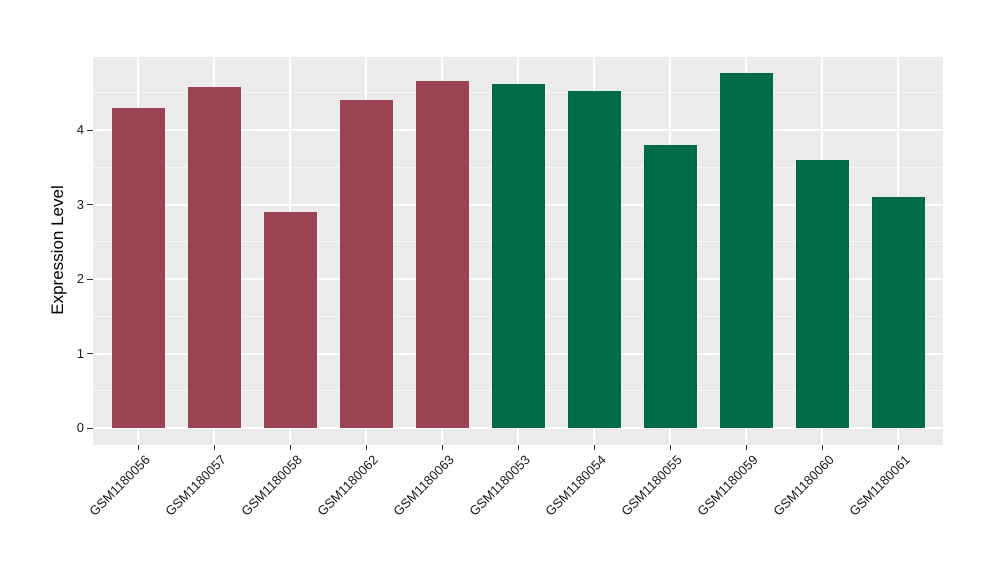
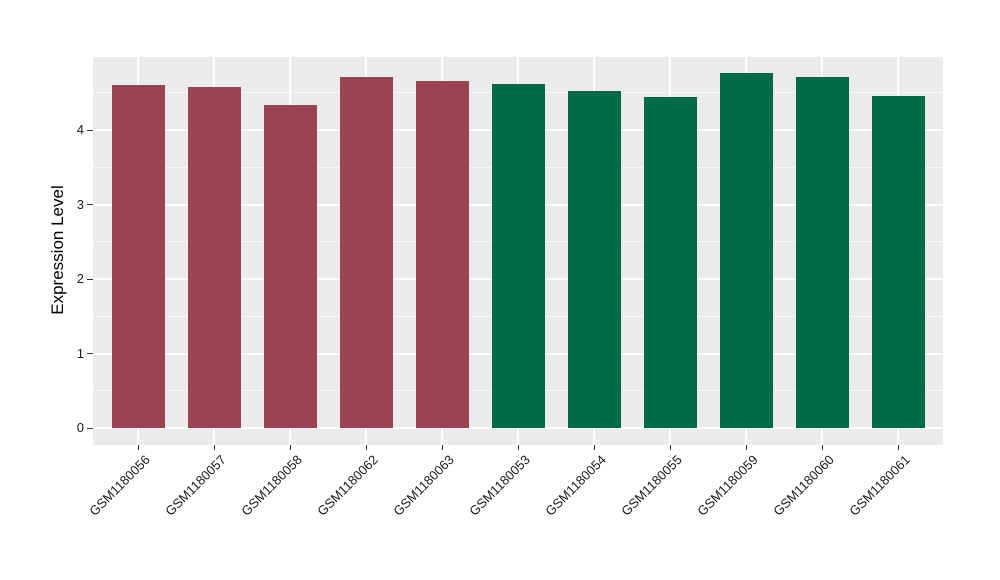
GSM1180056: 4.3 -> 4.6
GSM1180058: 2.9 -> 4.3
GSM1180062: 4.4 -> 4.7
GSM1180055: 3.8 -> 4.4
GSM1180060: 3.6 -> 4.7
GSM1180061: 3.1 -> 4.5
